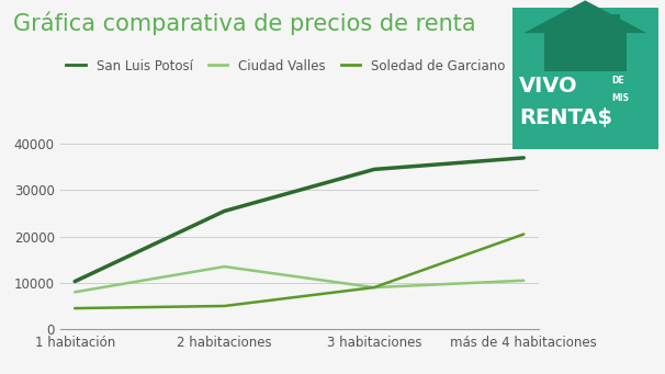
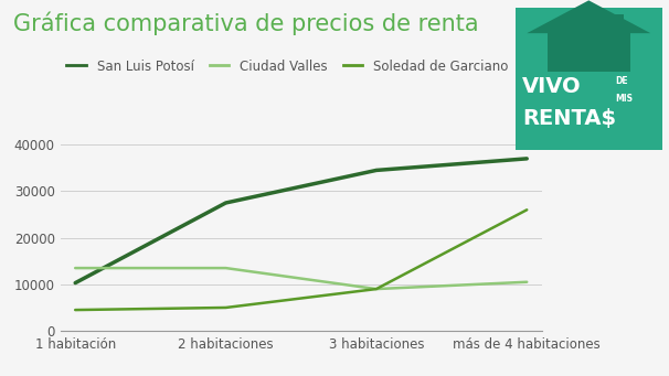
Ciudad Valles/1 habitación: 8000 -> 13500
San Luis Potosí/2 habitaciones: 25500 -> 27500
Soledad de Garciano/más de 4 habitaciones: 20500 -> 26000
